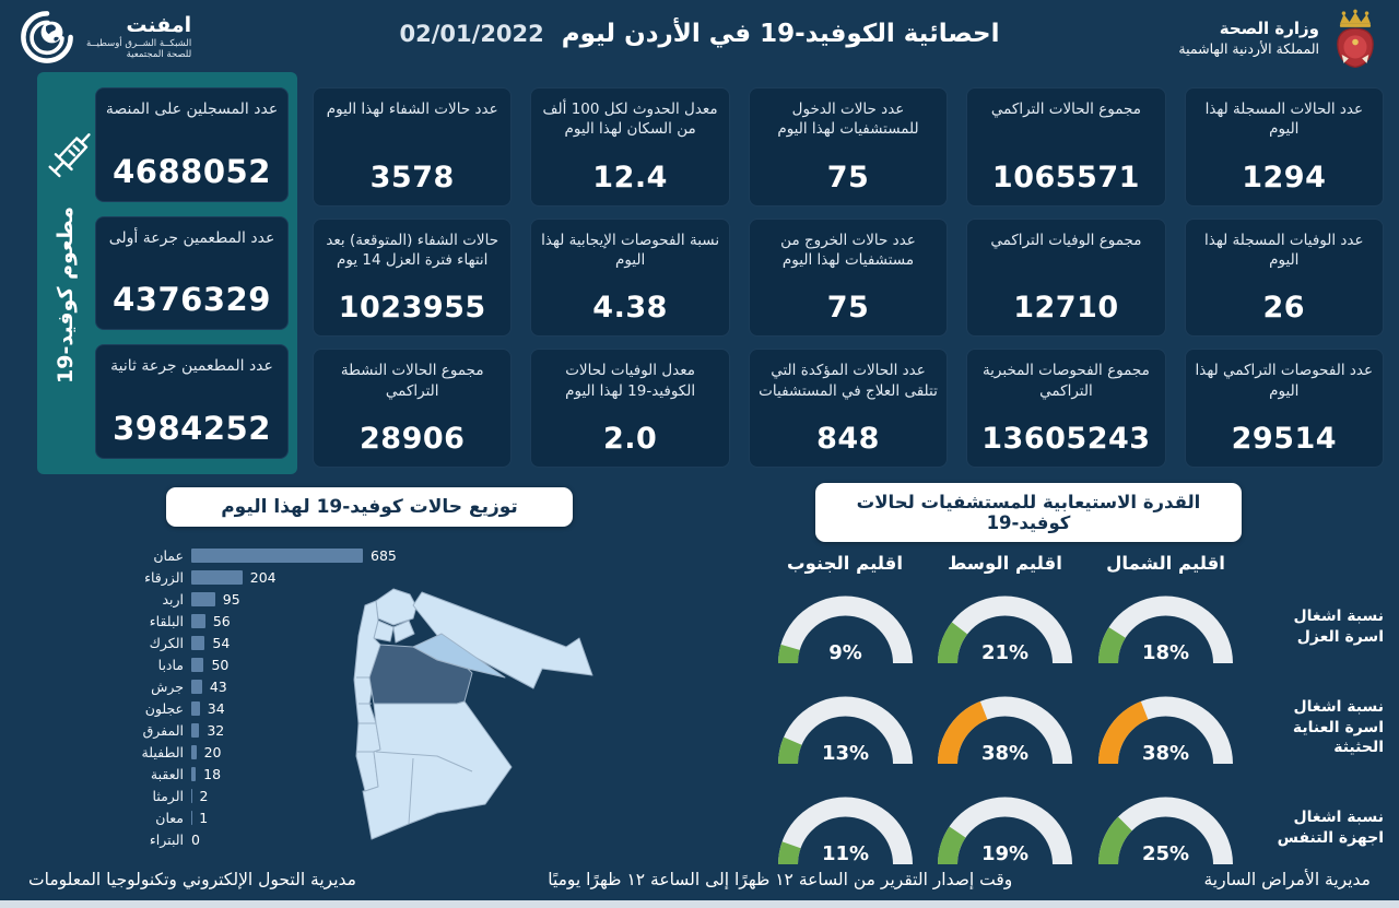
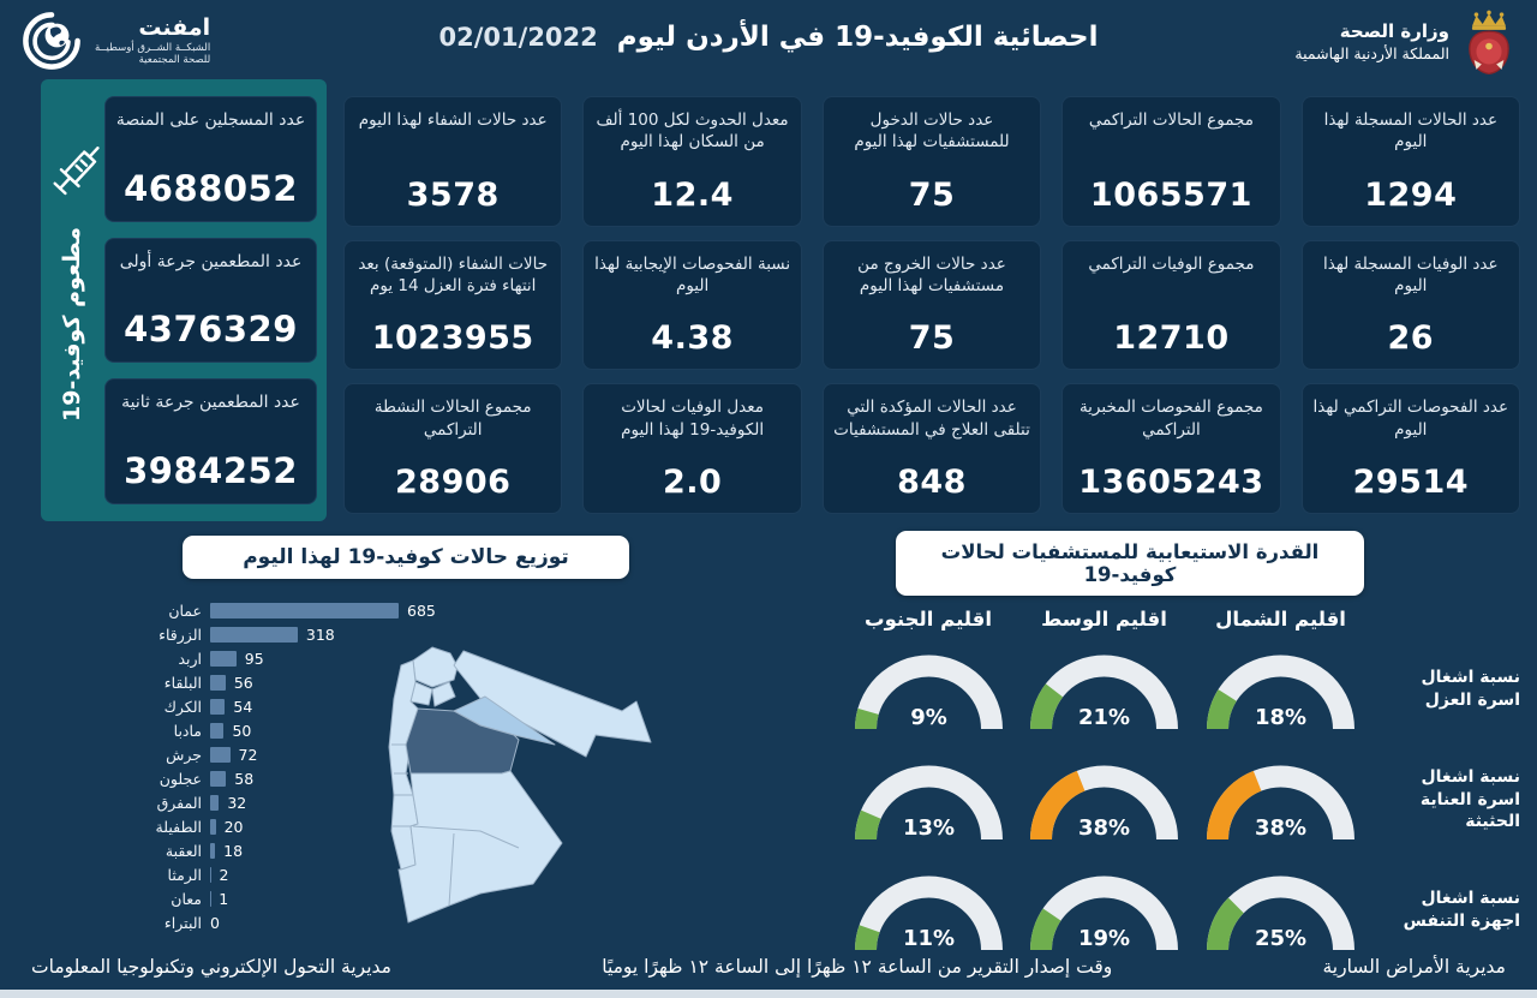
توزيع حالات كوفيد-19 لهذا اليوم/الزرقاء: 204 -> 318
توزيع حالات كوفيد-19 لهذا اليوم/جرش: 43 -> 72
توزيع حالات كوفيد-19 لهذا اليوم/عجلون: 34 -> 58
